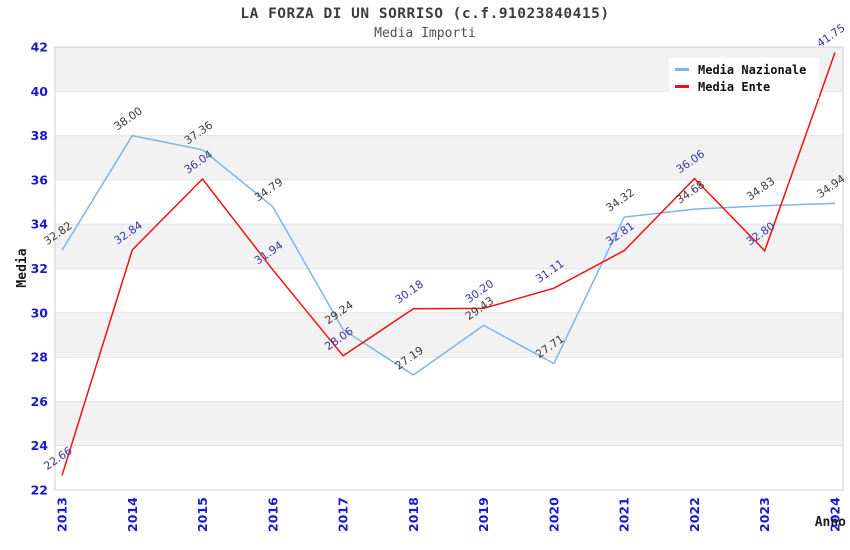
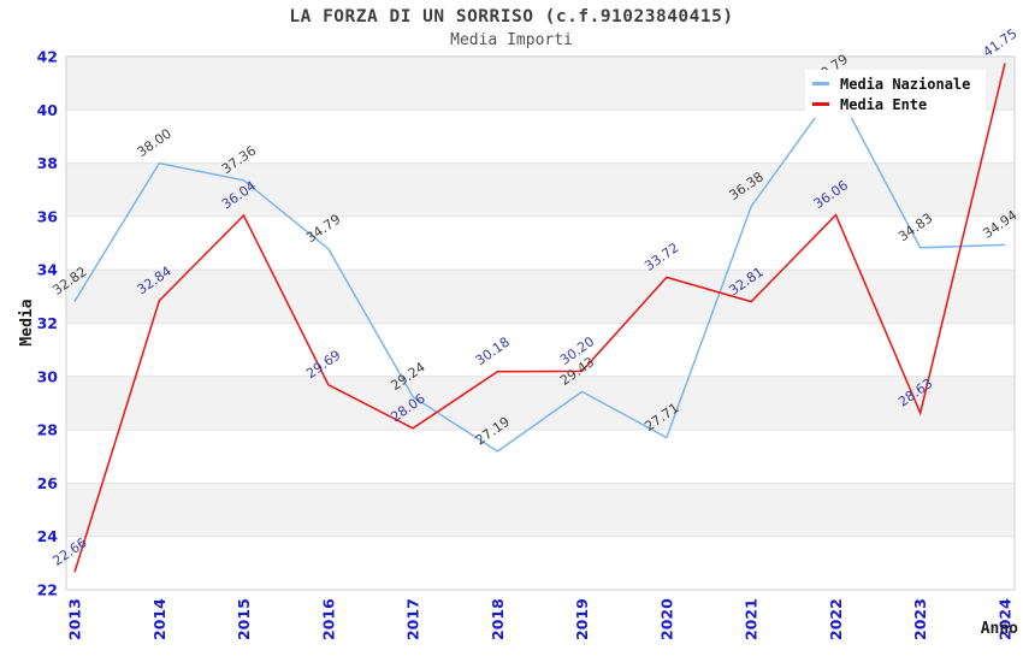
Media Ente/2016: 31.94 -> 29.69
Media Ente/2020: 31.11 -> 33.72
Media Nazionale/2021: 34.32 -> 36.38
Media Nazionale/2022: 34.68 -> 40.79
Media Ente/2023: 32.80 -> 28.63
